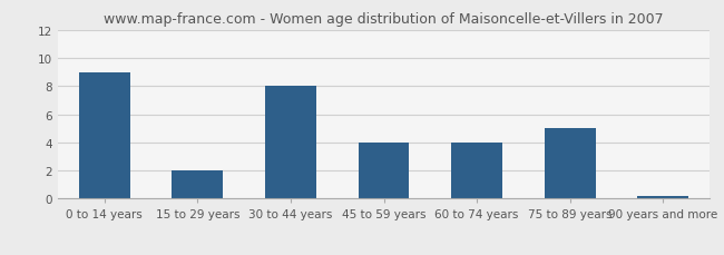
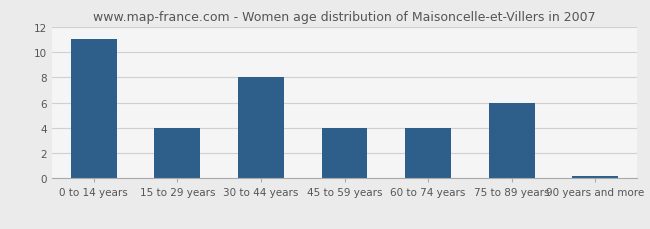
0 to 14 years: 9.0 -> 11.0
15 to 29 years: 2.0 -> 4.0
75 to 89 years: 5.0 -> 6.0
